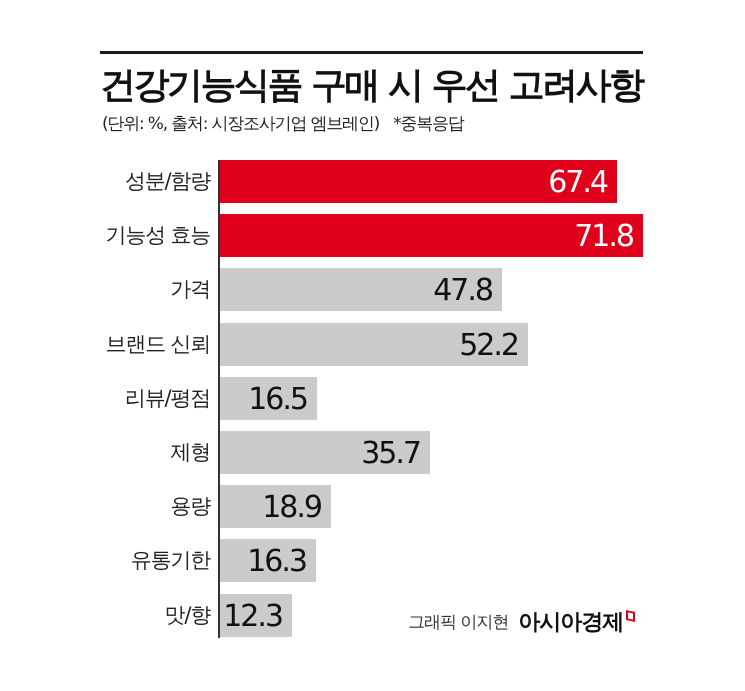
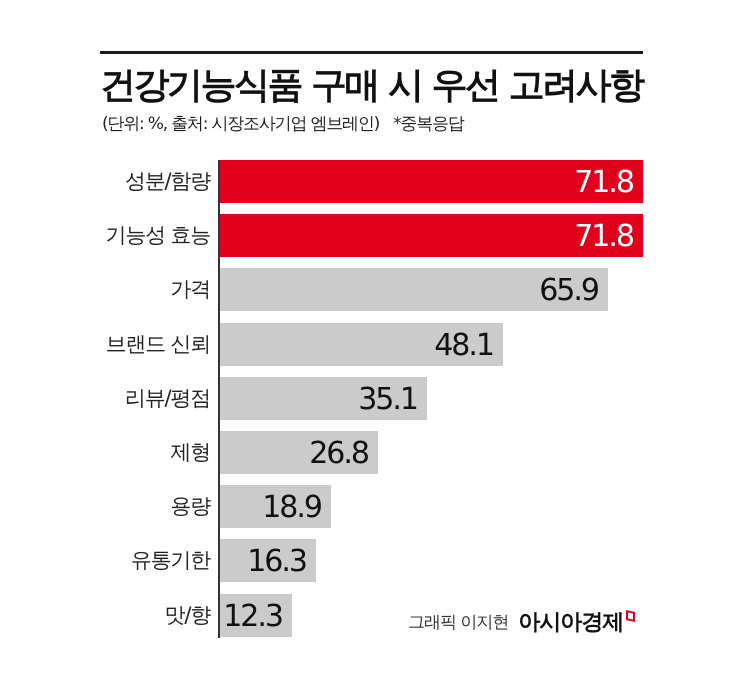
성분/함량: 67.4 -> 71.8
가격: 47.8 -> 65.9
브랜드 신뢰: 52.2 -> 48.1
리뷰/평점: 16.5 -> 35.1
제형: 35.7 -> 26.8
